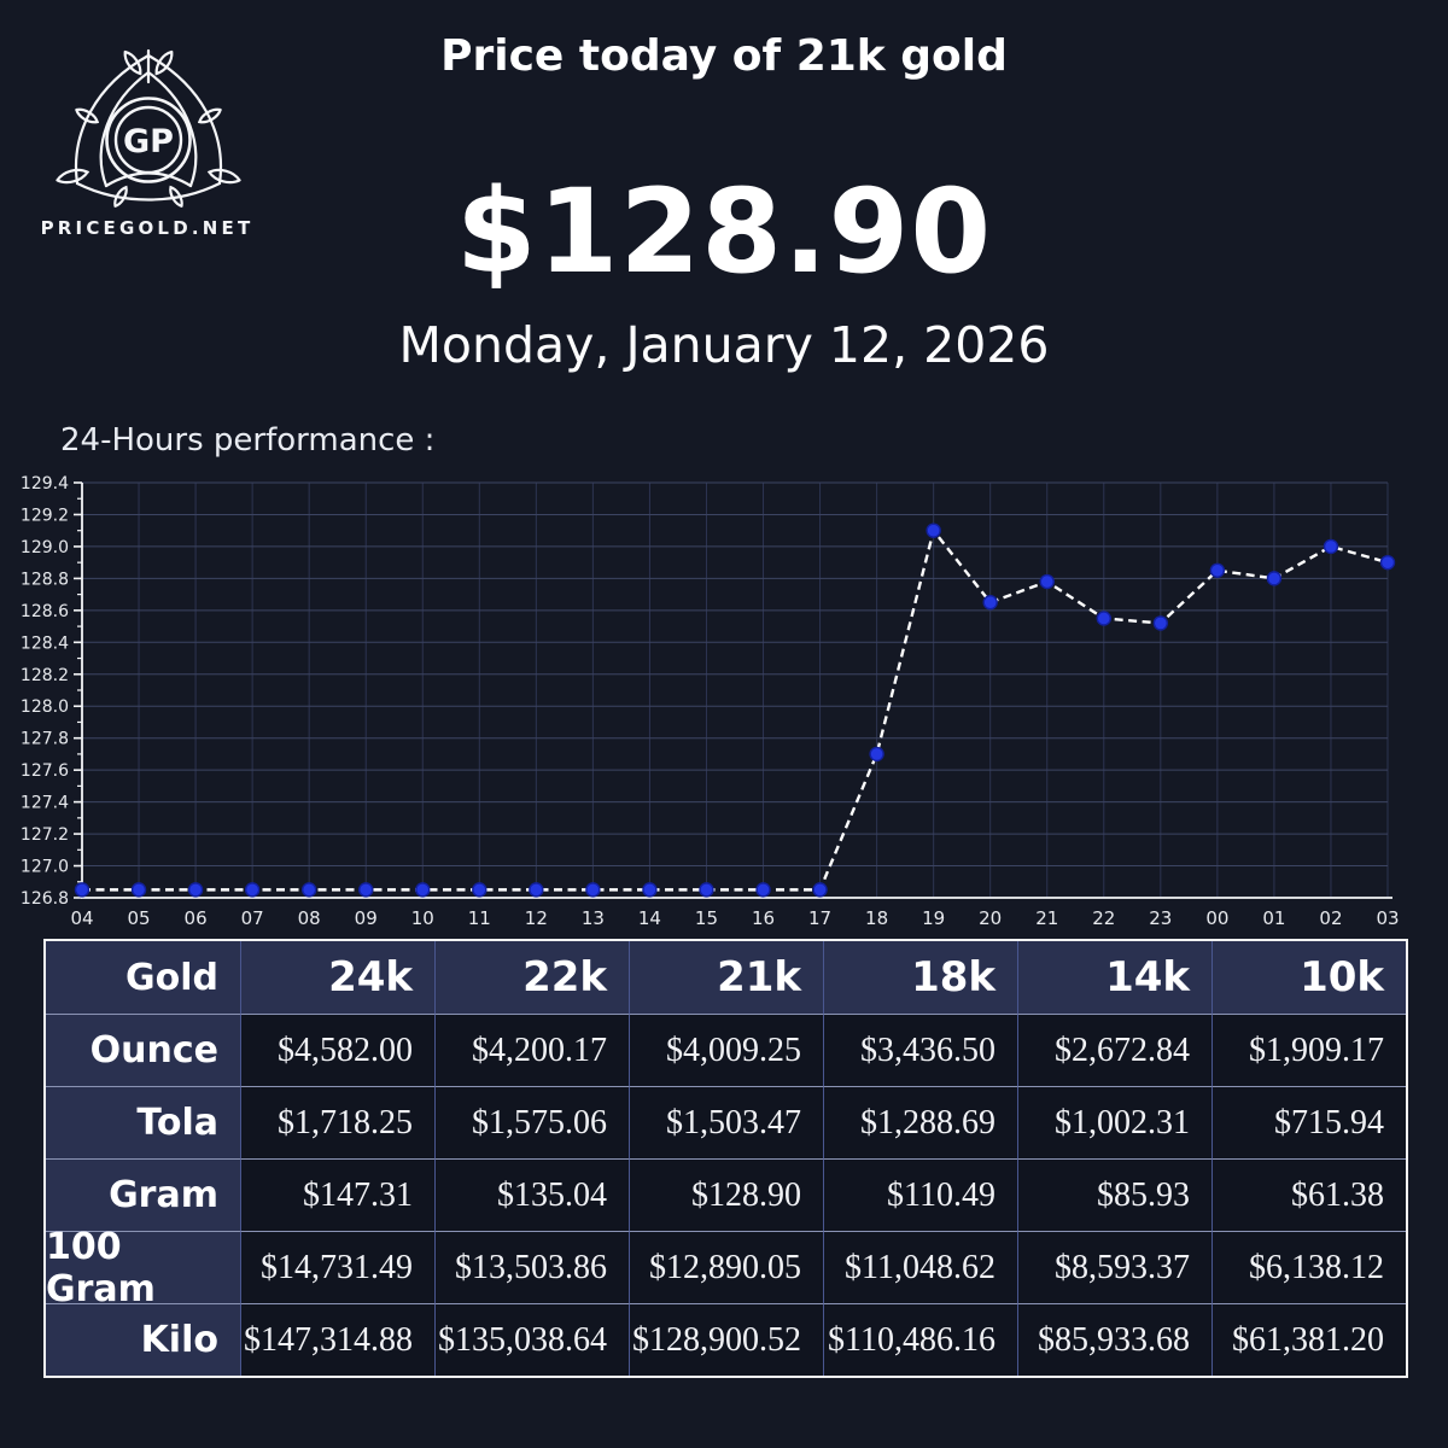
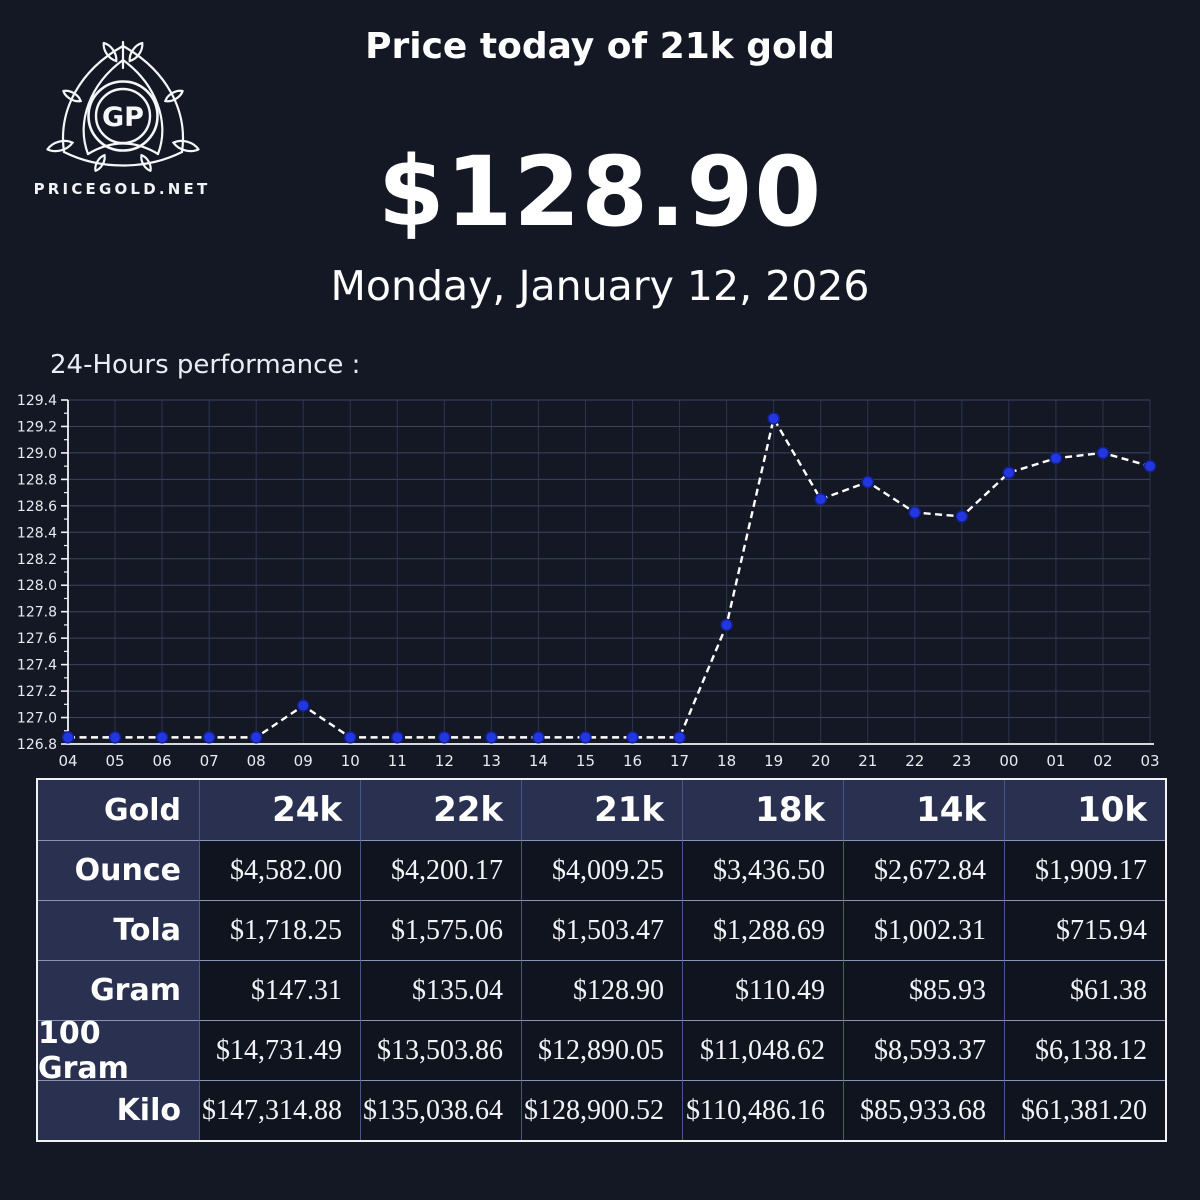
09: 126.85 -> 127.09
19: 129.10 -> 129.26
01: 128.80 -> 128.96
